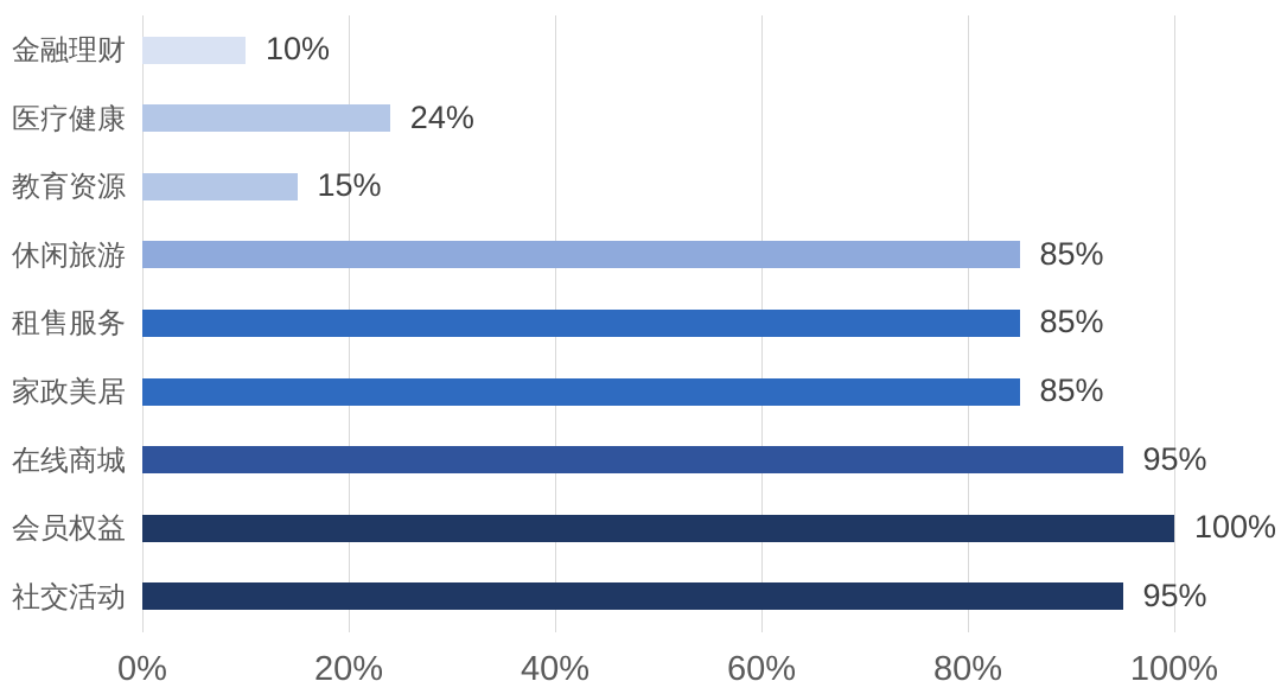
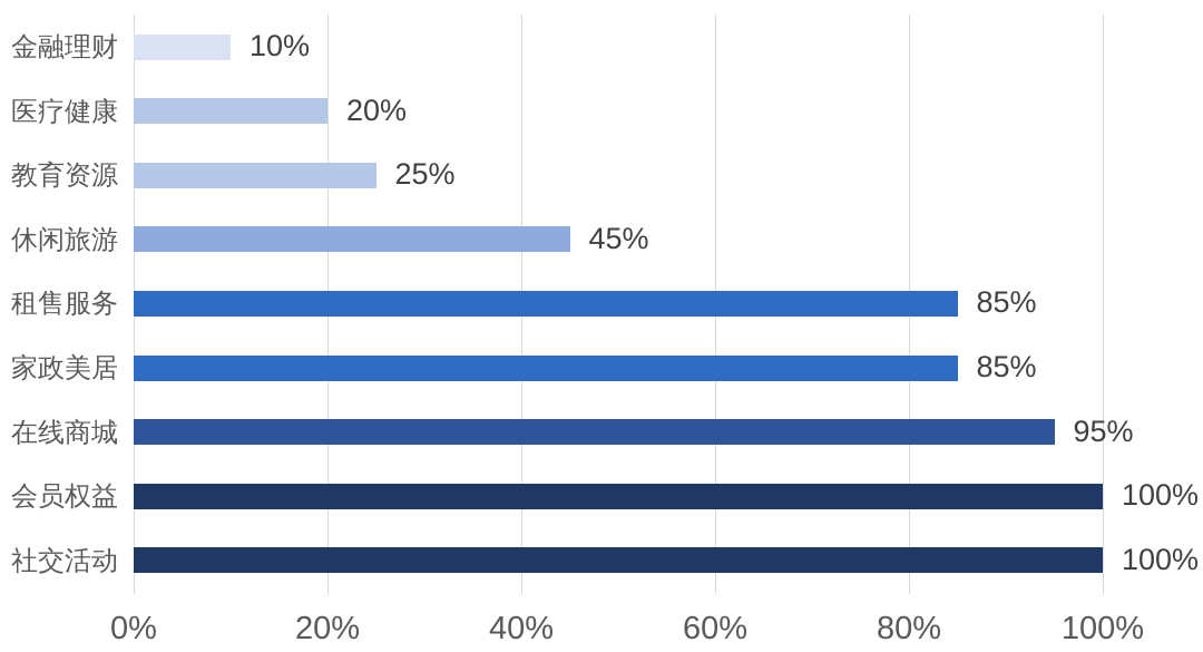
医疗健康: 24% -> 20%
教育资源: 15% -> 25%
休闲旅游: 85% -> 45%
社交活动: 95% -> 100%
